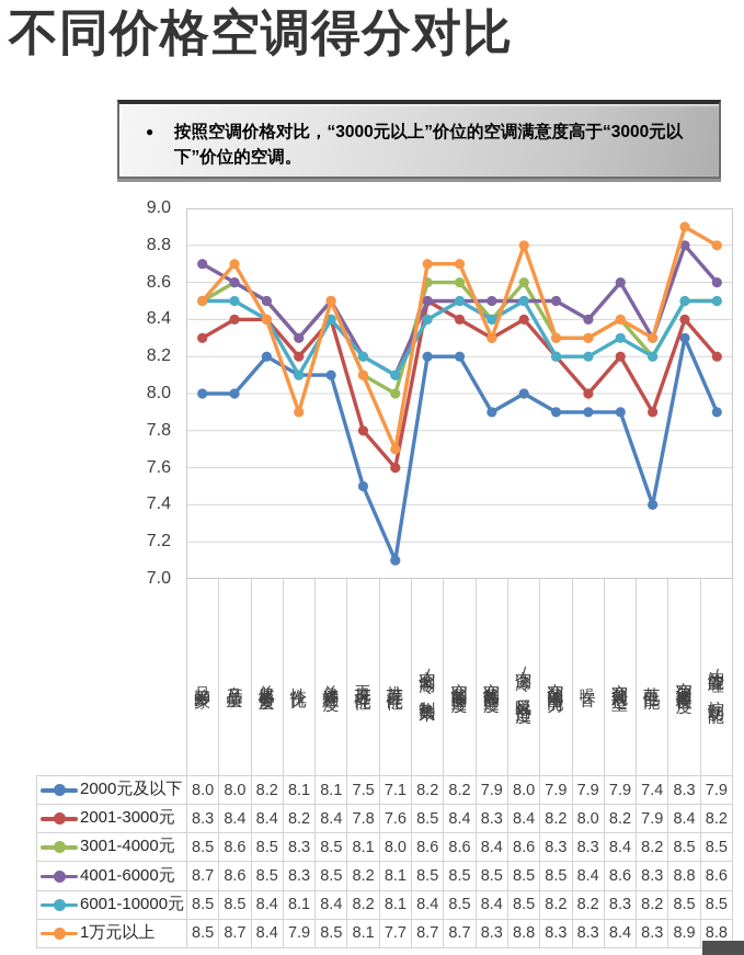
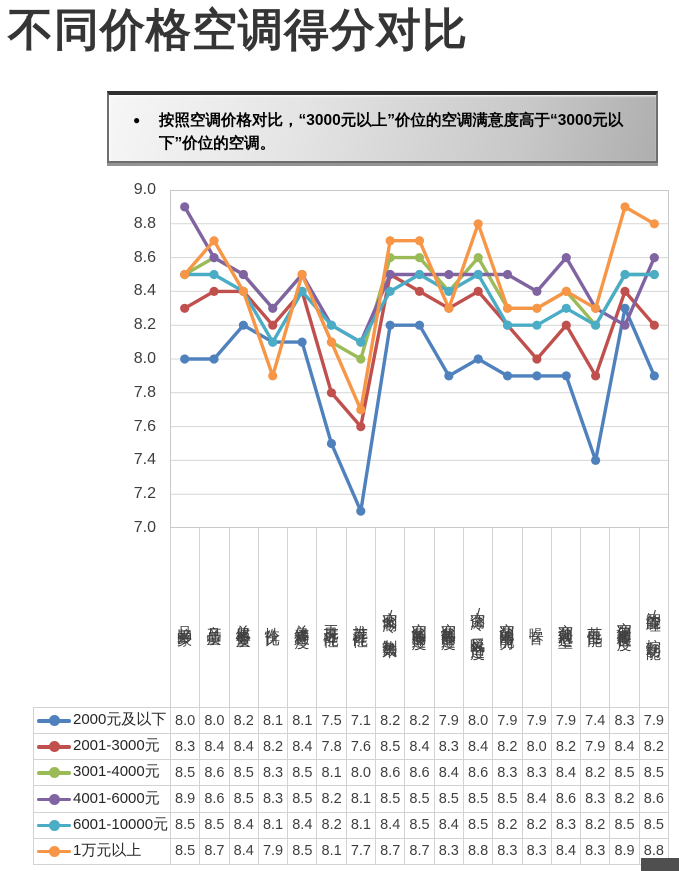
4001-6000元/品牌形象: 8.7 -> 8.9
4001-6000元/空调使用简便程度: 8.8 -> 8.2
